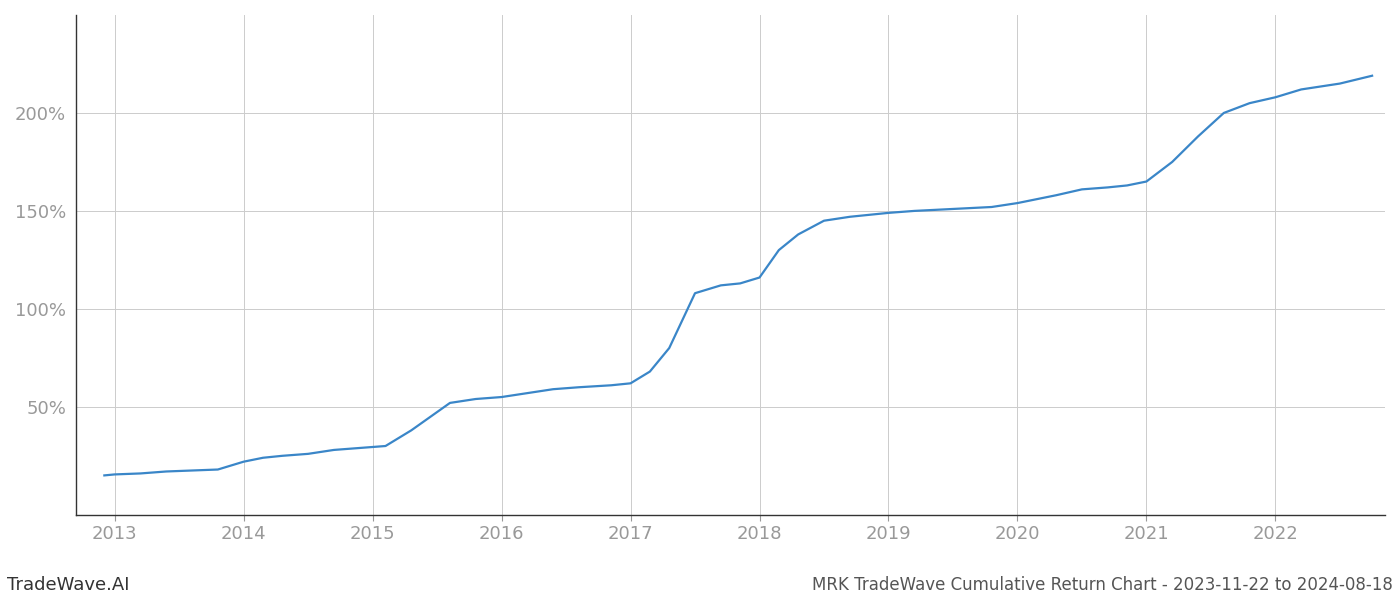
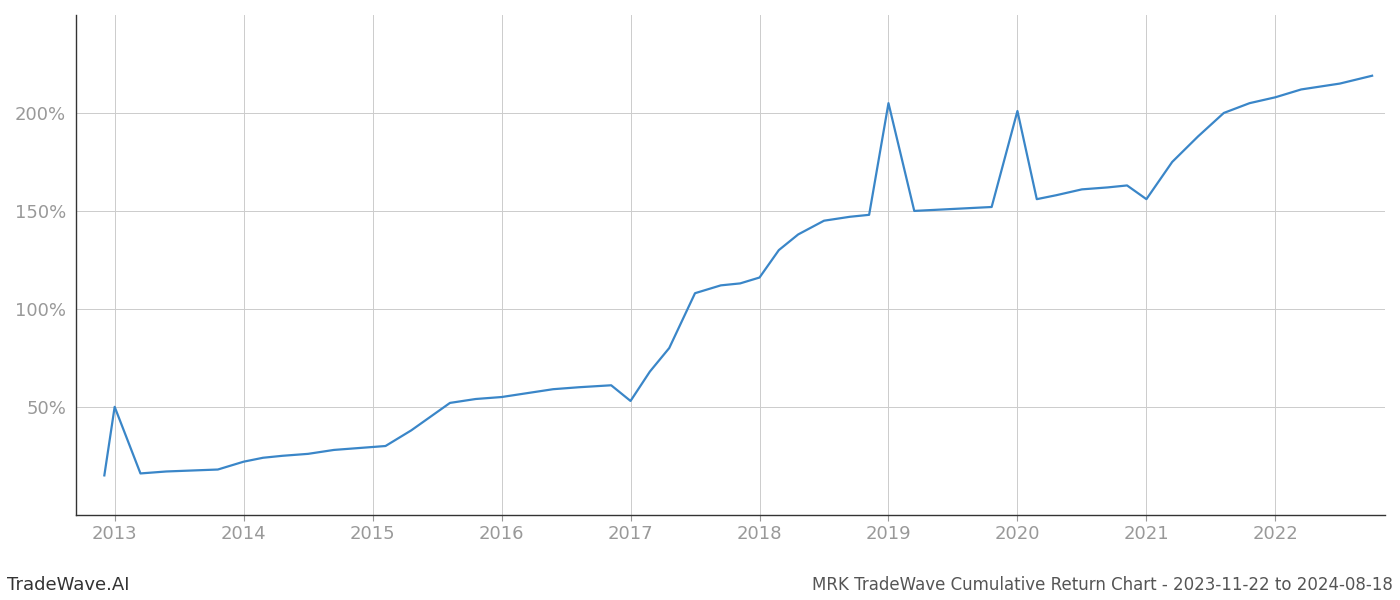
2013: 16% -> 50%
2017: 62% -> 53%
2019: 149% -> 205%
2020: 154% -> 201%
2021: 165% -> 156%
